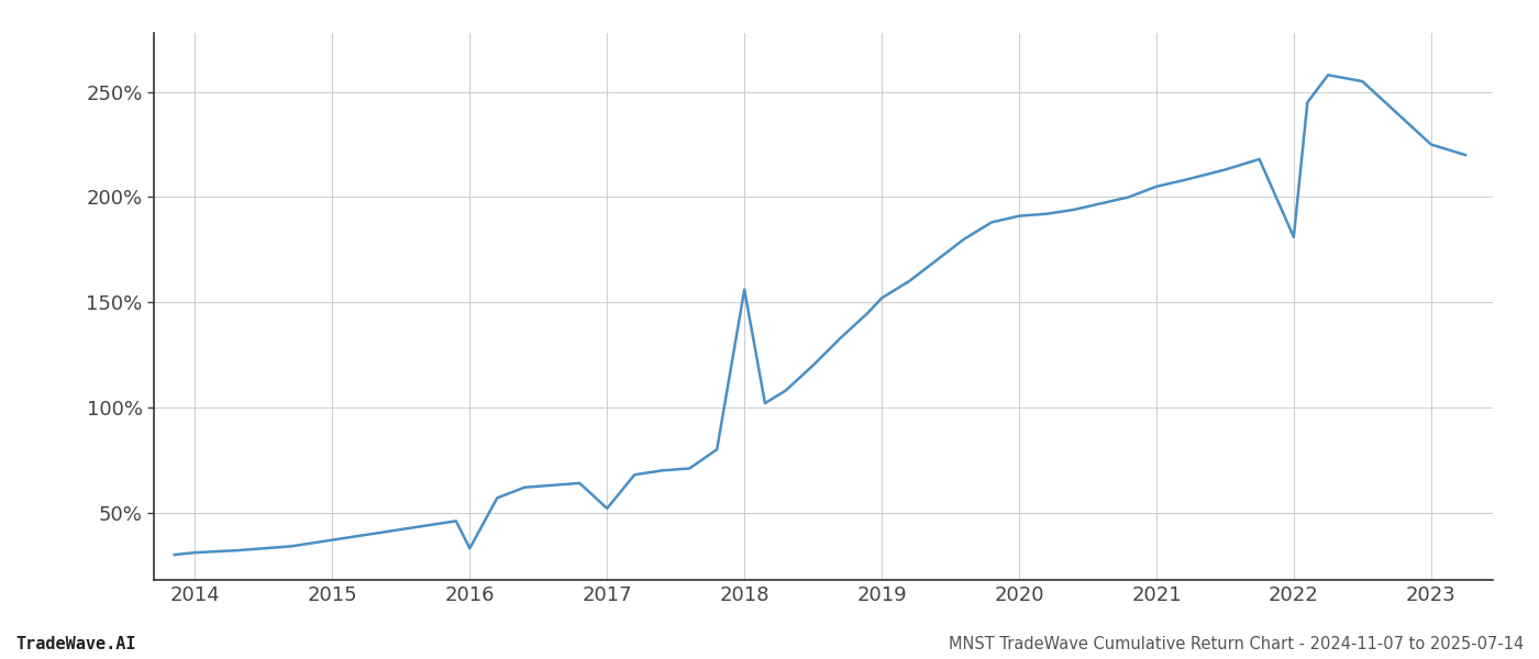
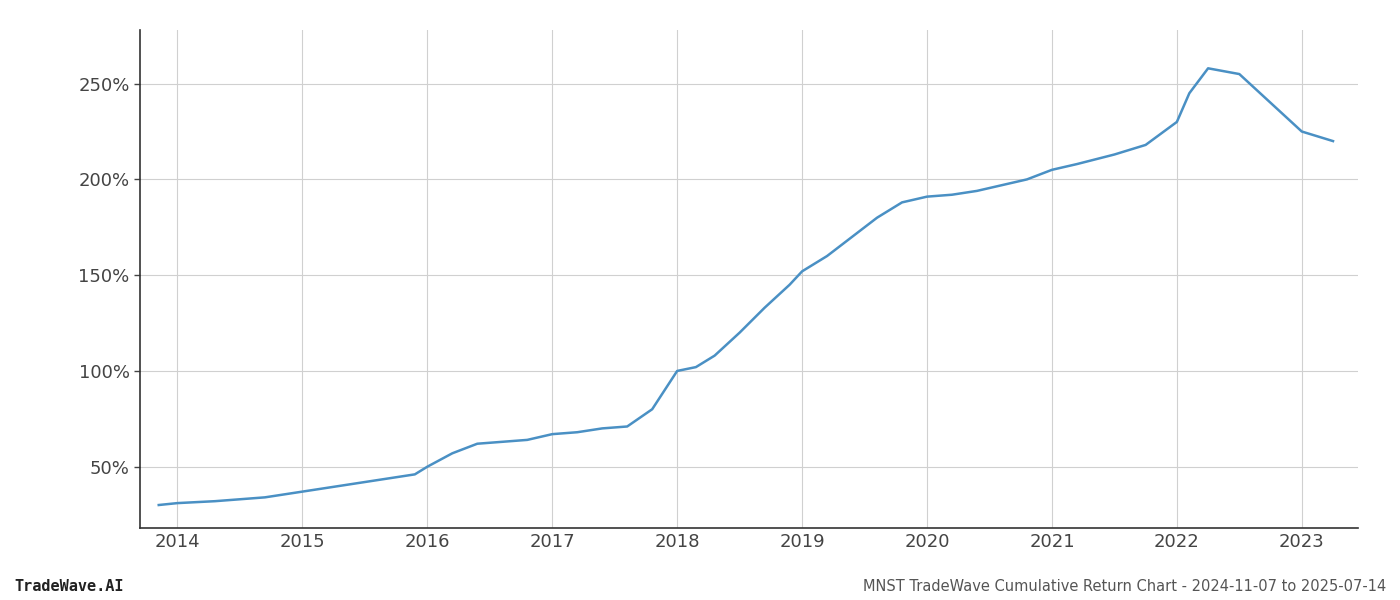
2016: 33% -> 50%
2017: 52% -> 67%
2018: 156% -> 100%
2022: 181% -> 230%
